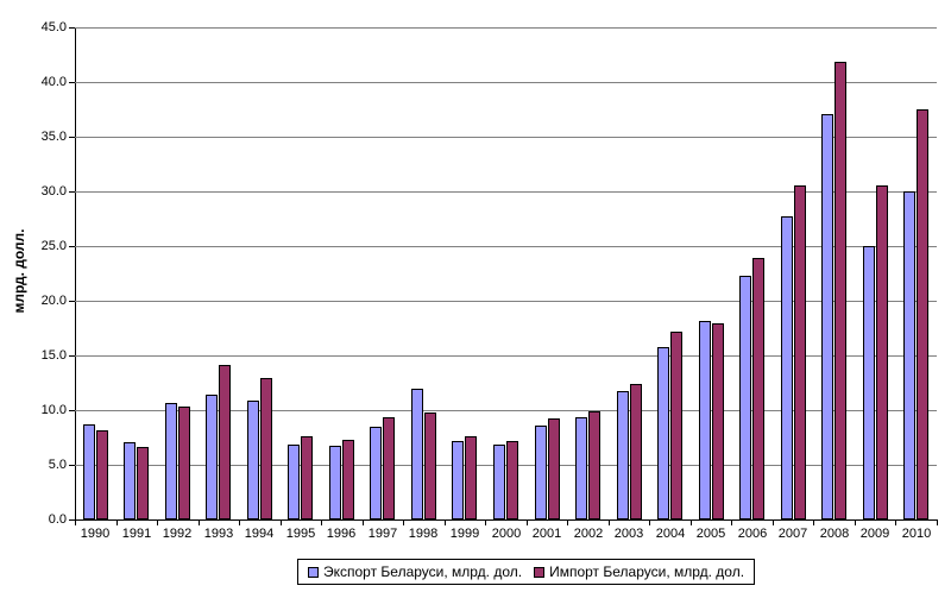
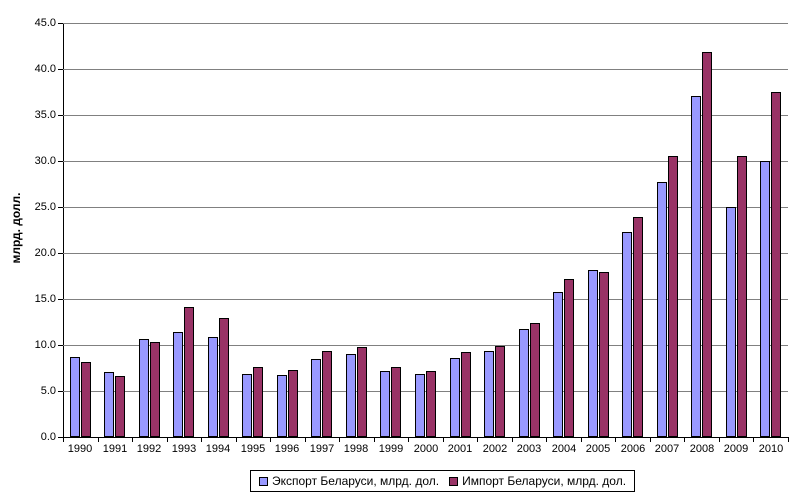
Экспорт Беларуси, млрд. дол./1998: 12 -> 9
